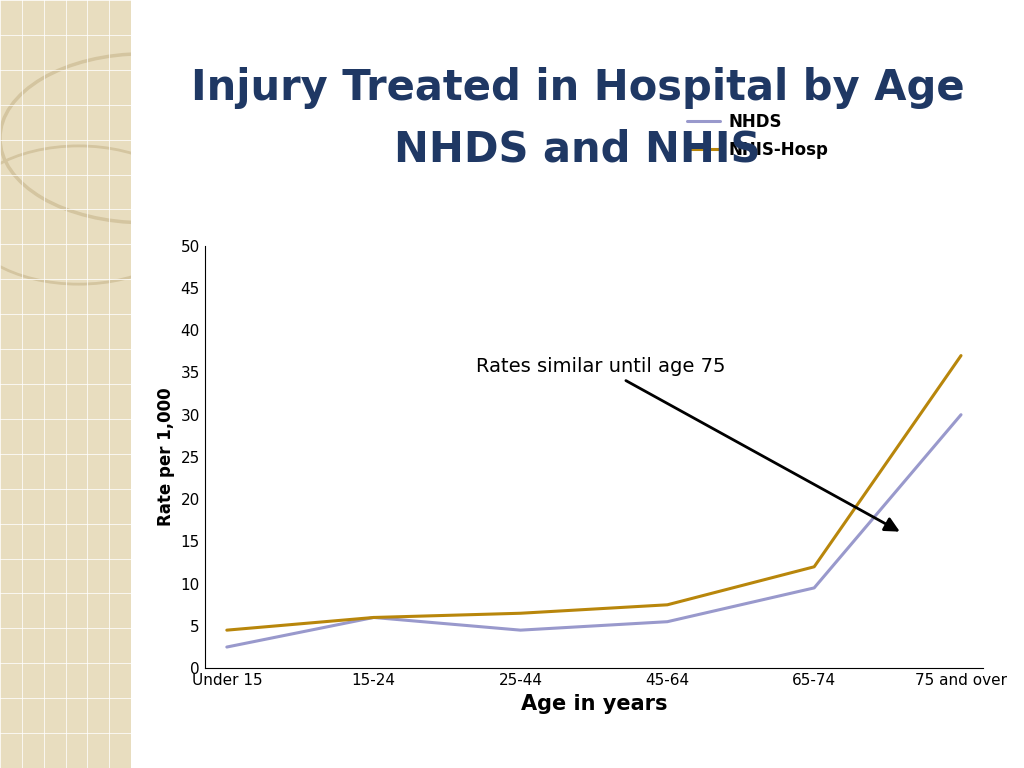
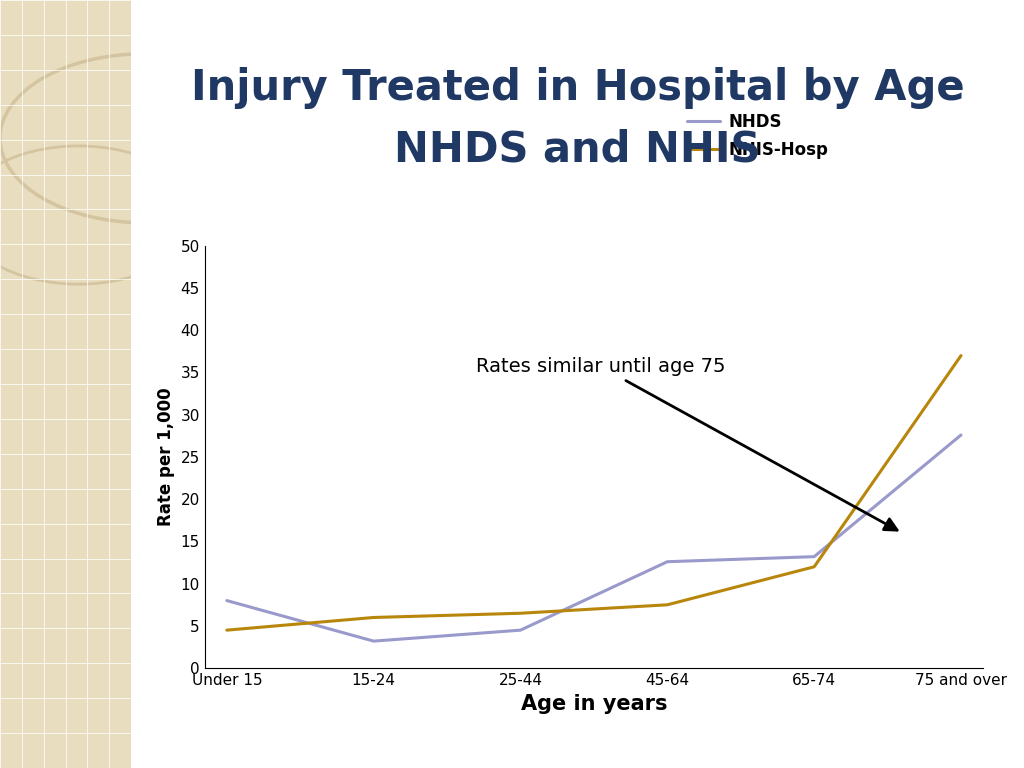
NHDS/Under 15: 2.5 -> 8.0
NHDS/15-24: 6.0 -> 3.2
NHDS/45-64: 5.5 -> 12.6
NHDS/65-74: 9.5 -> 13.2
NHDS/75 and over: 30.0 -> 27.6
